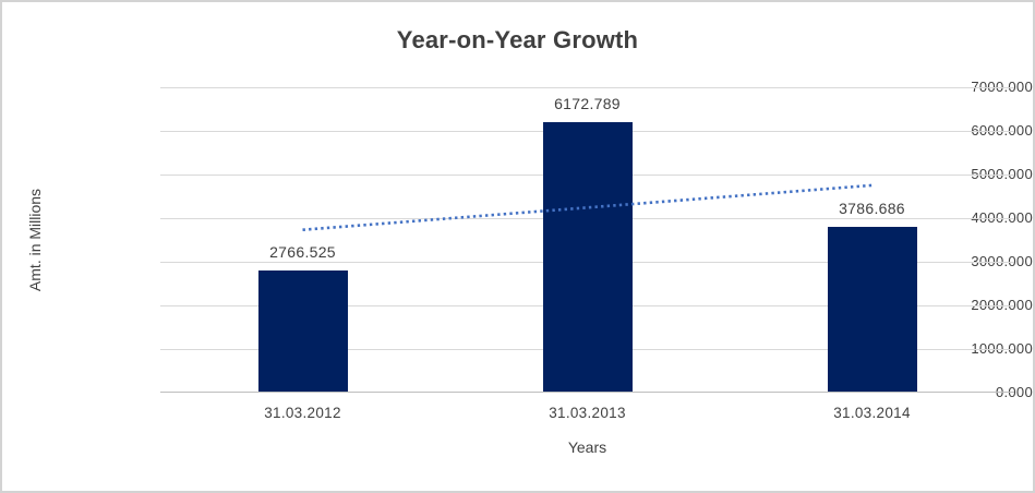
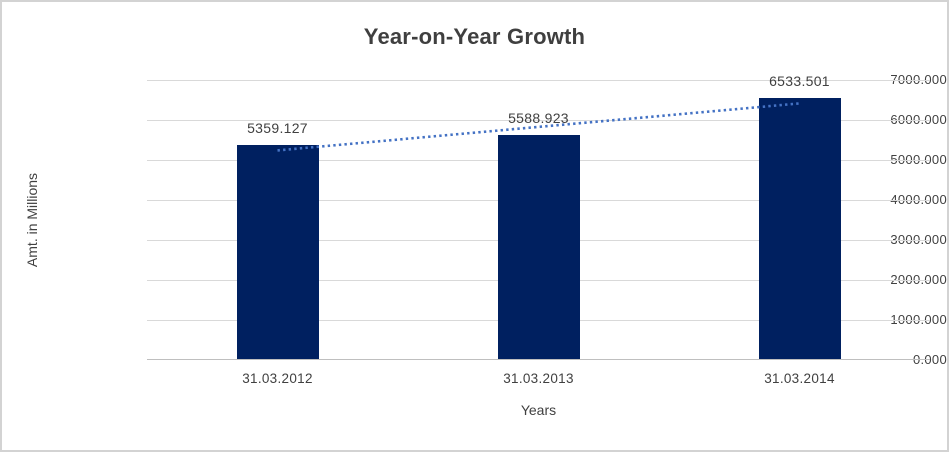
31.03.2012: 2766.525 -> 5359.127
31.03.2013: 6172.789 -> 5588.923
31.03.2014: 3786.686 -> 6533.501
